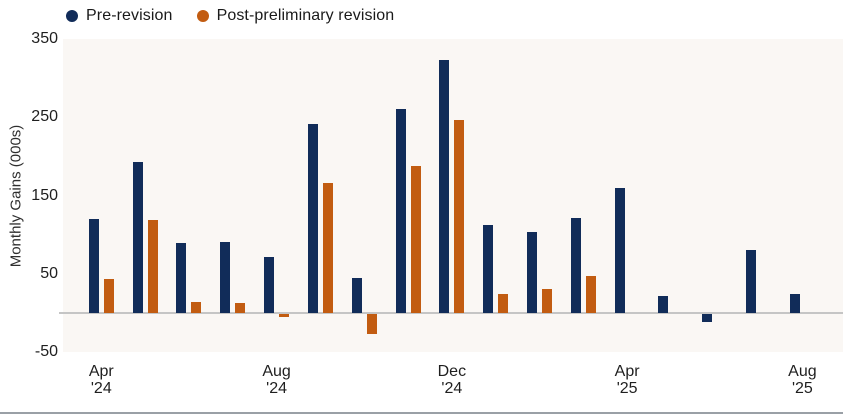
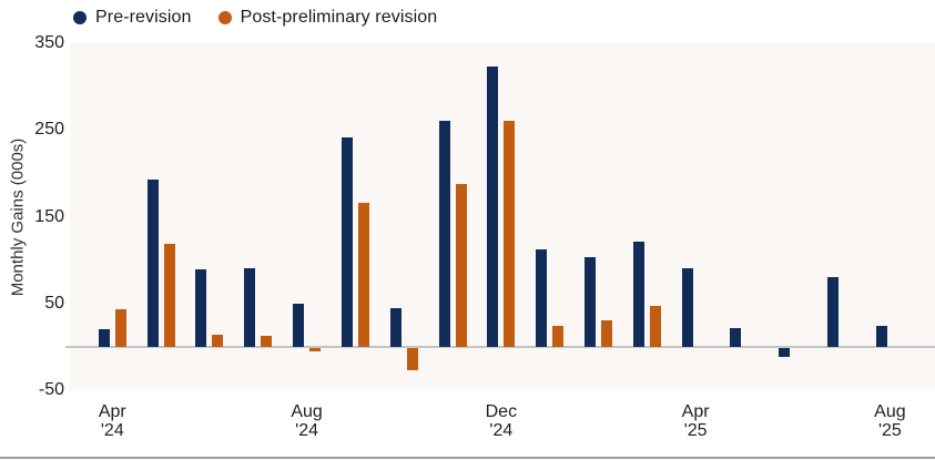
Pre-revision/Apr '24: 120 -> 20
Pre-revision/Aug '24: 70 -> 50
Post-preliminary revision/Dec '24: 250 -> 260
Pre-revision/Apr '25: 160 -> 90
